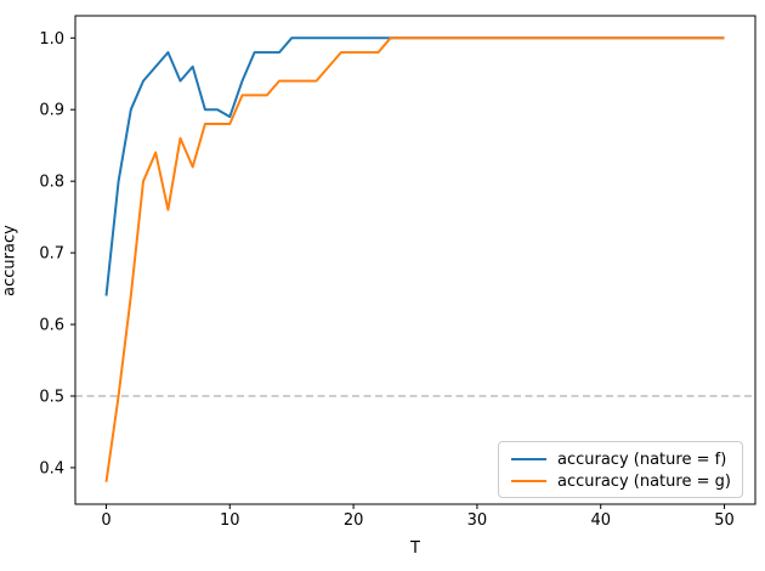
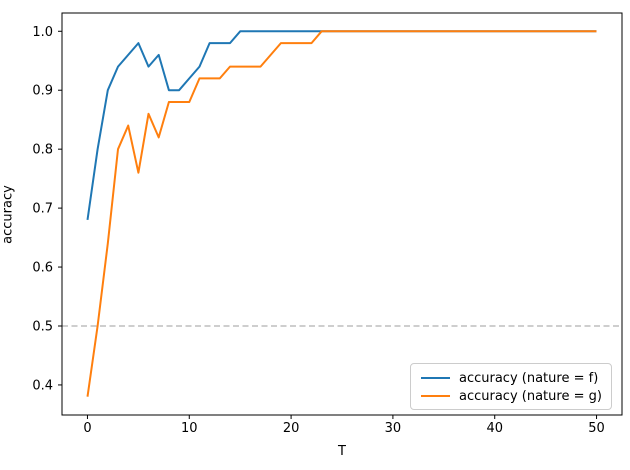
accuracy (nature = f)/0: 0.64 -> 0.68
accuracy (nature = f)/10: 0.89 -> 0.92
